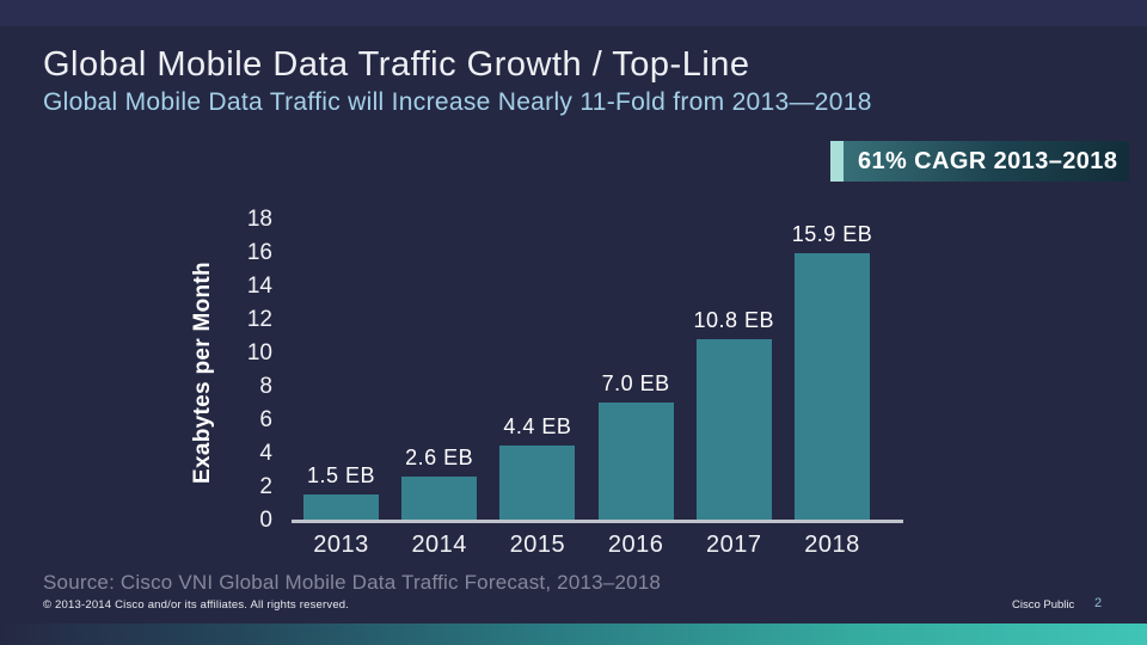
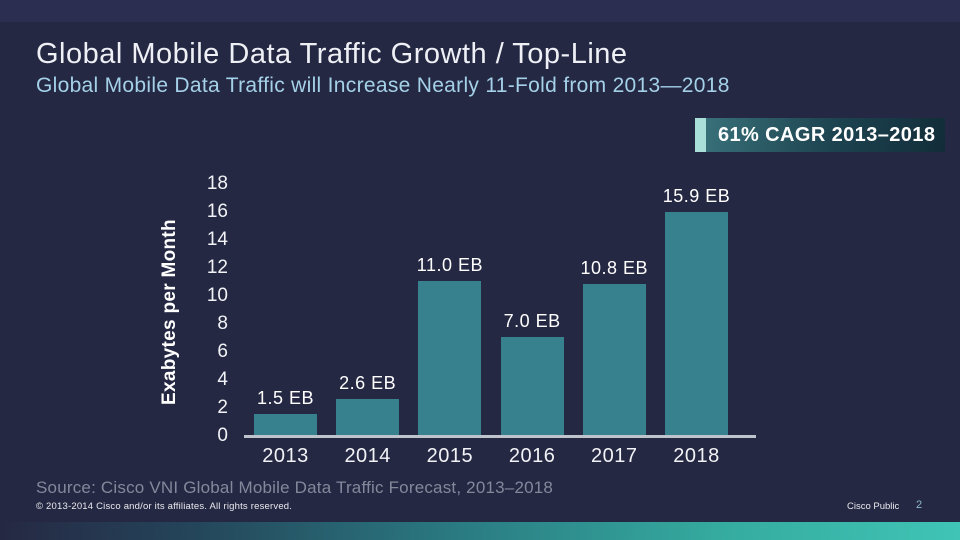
2015: 4.4 -> 11.0
